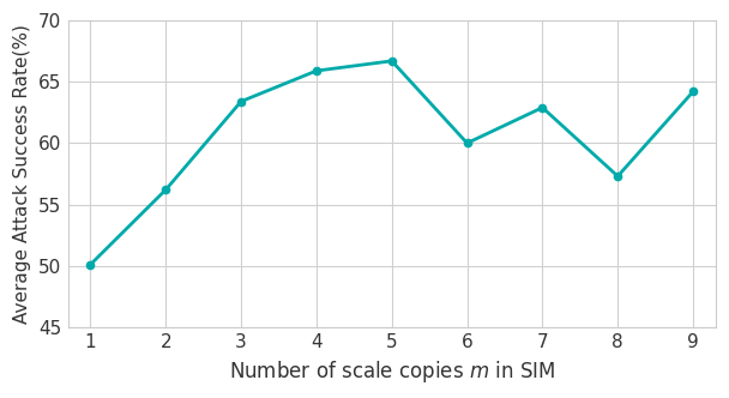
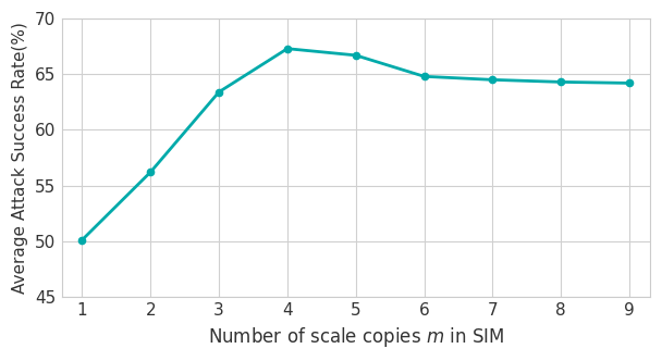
4: 65.9 -> 67.3
6: 60.0 -> 64.8
7: 62.9 -> 64.5
8: 57.3 -> 64.3
